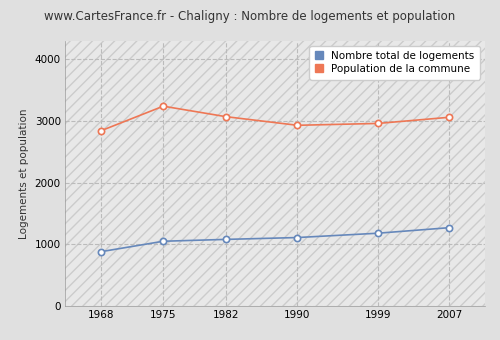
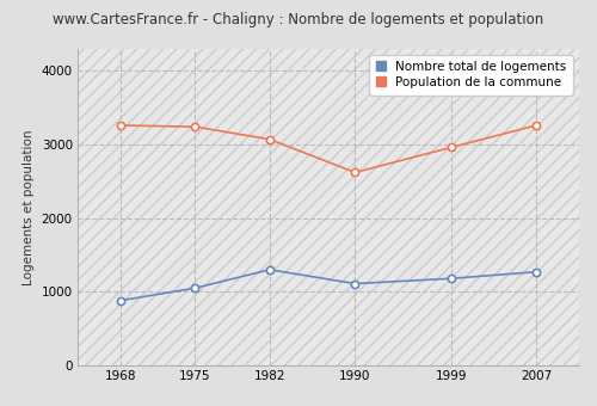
Population de la commune/1968: 2840 -> 3260
Nombre total de logements/1982: 1080 -> 1300
Population de la commune/1990: 2930 -> 2620
Population de la commune/2007: 3060 -> 3260
